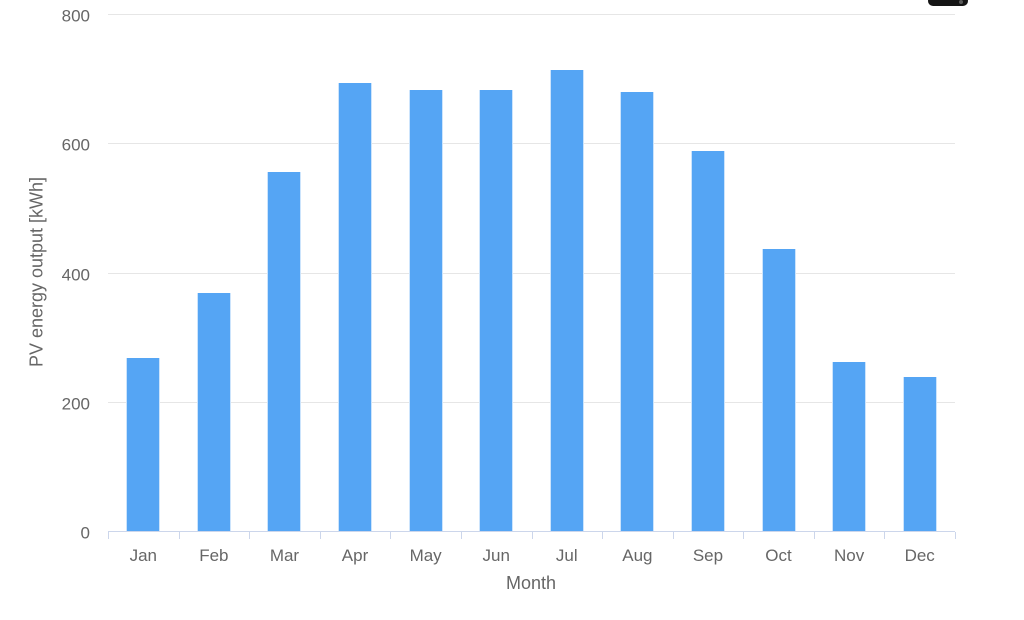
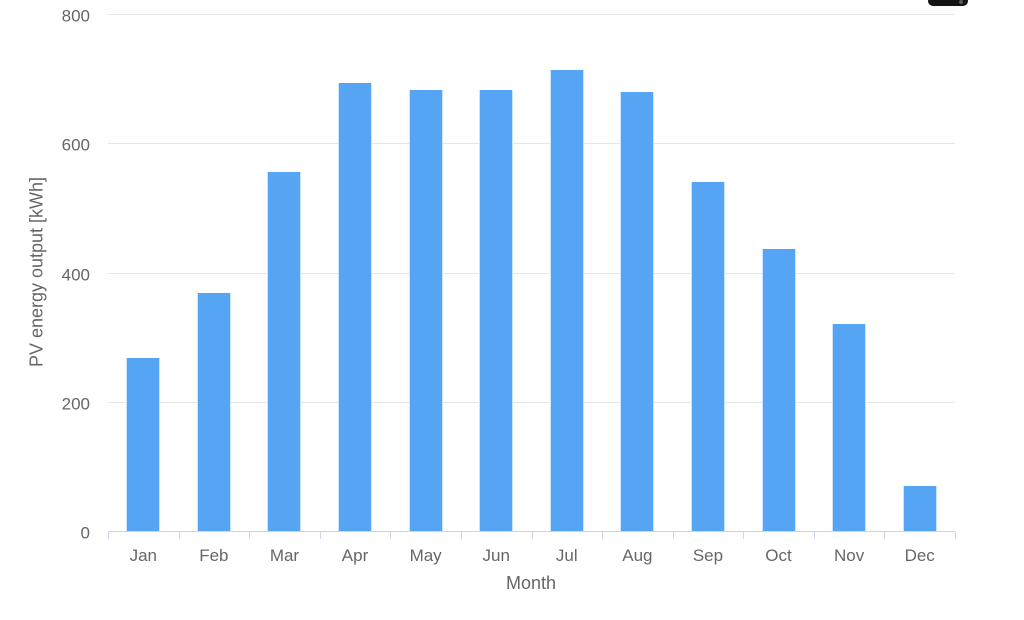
Sep: 590 -> 540
Nov: 260 -> 320
Dec: 240 -> 70
